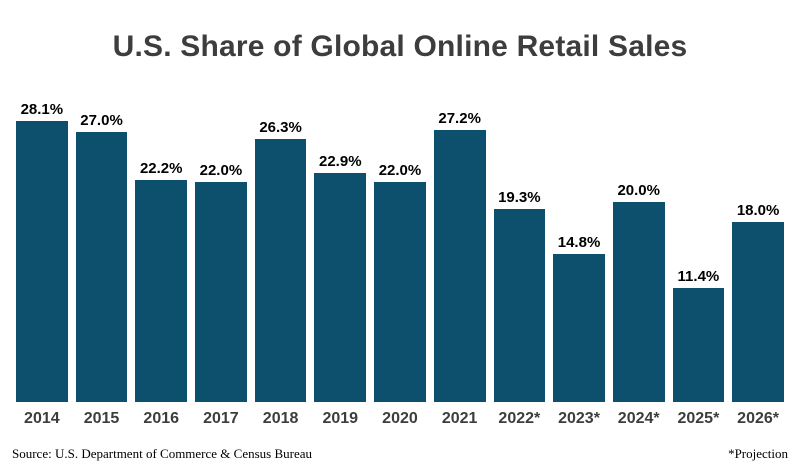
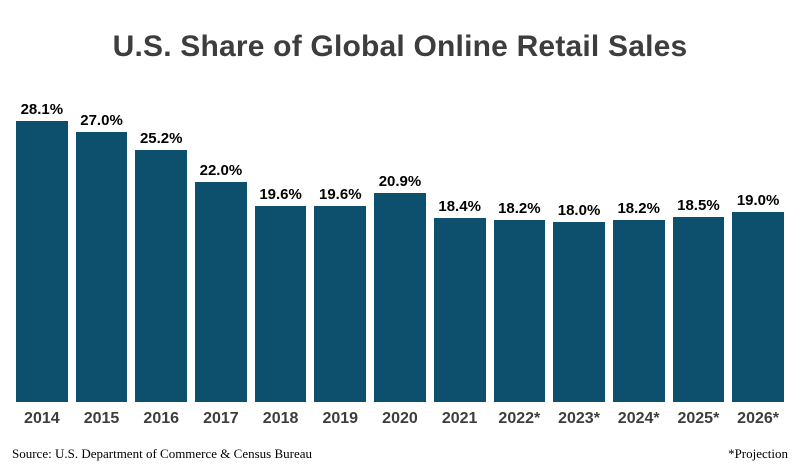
2016: 22.2% -> 25.2%
2018: 26.3% -> 19.6%
2019: 22.9% -> 19.6%
2020: 22.0% -> 20.9%
2021: 27.2% -> 18.4%
2022*: 19.3% -> 18.2%
2023*: 14.8% -> 18.0%
2024*: 20.0% -> 18.2%
2025*: 11.4% -> 18.5%
2026*: 18.0% -> 19.0%
